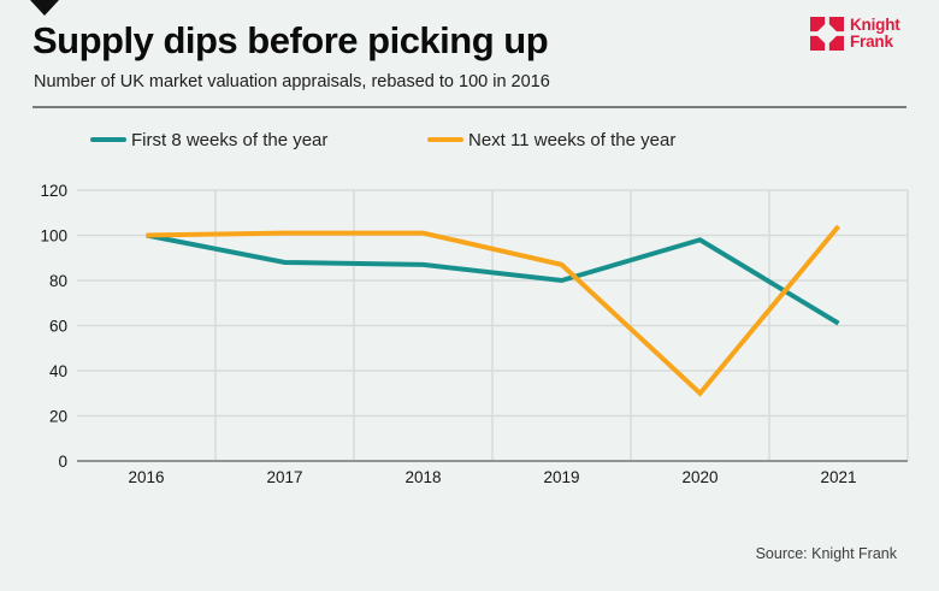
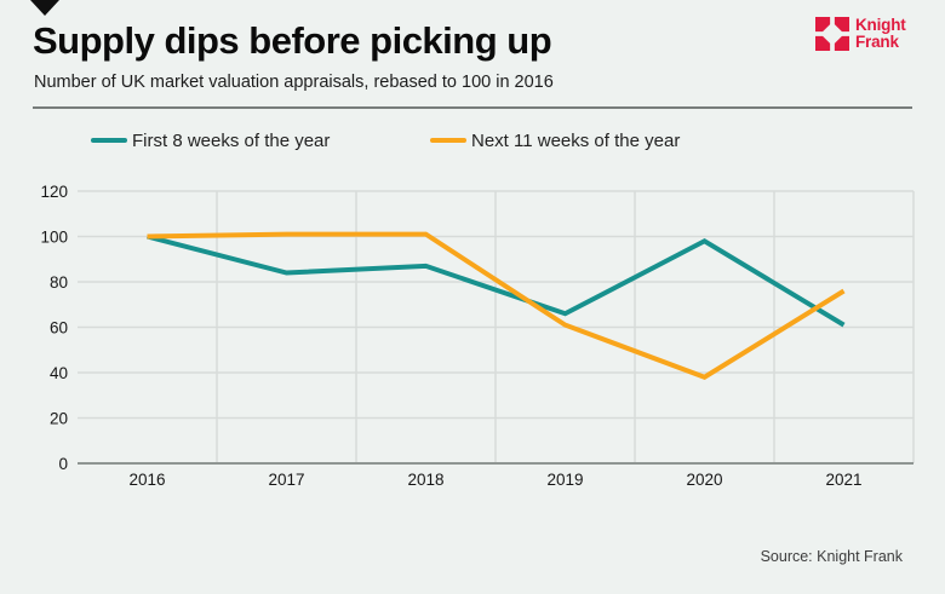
First 8 weeks of the year/2017: 88 -> 84
First 8 weeks of the year/2019: 80 -> 66
Next 11 weeks of the year/2019: 87 -> 61
Next 11 weeks of the year/2020: 30 -> 38
Next 11 weeks of the year/2021: 104 -> 76
